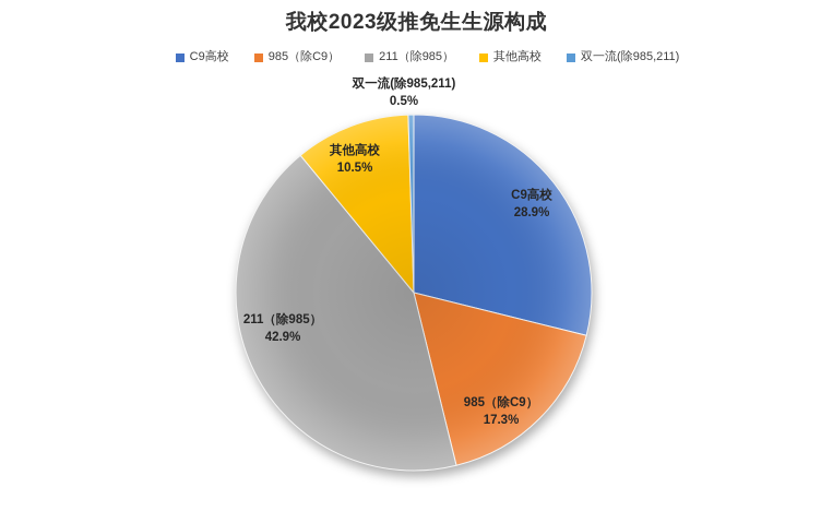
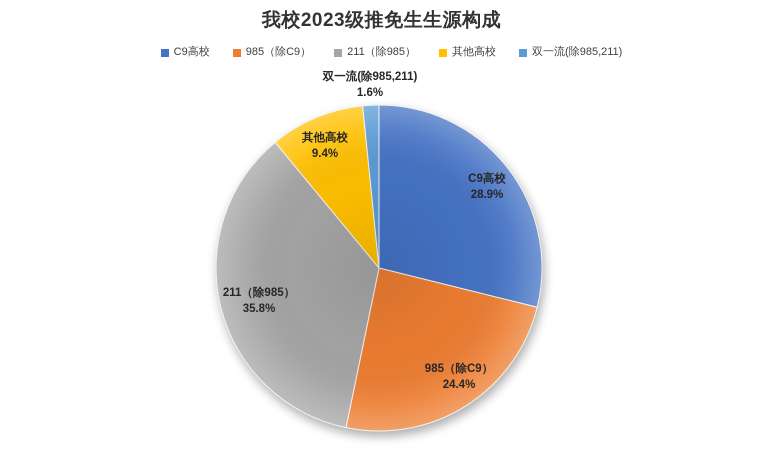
985（除C9）: 17.3% -> 24.4%
211（除985）: 42.9% -> 35.8%
其他高校: 10.5% -> 9.4%
双一流(除985,211): 0.5% -> 1.6%
